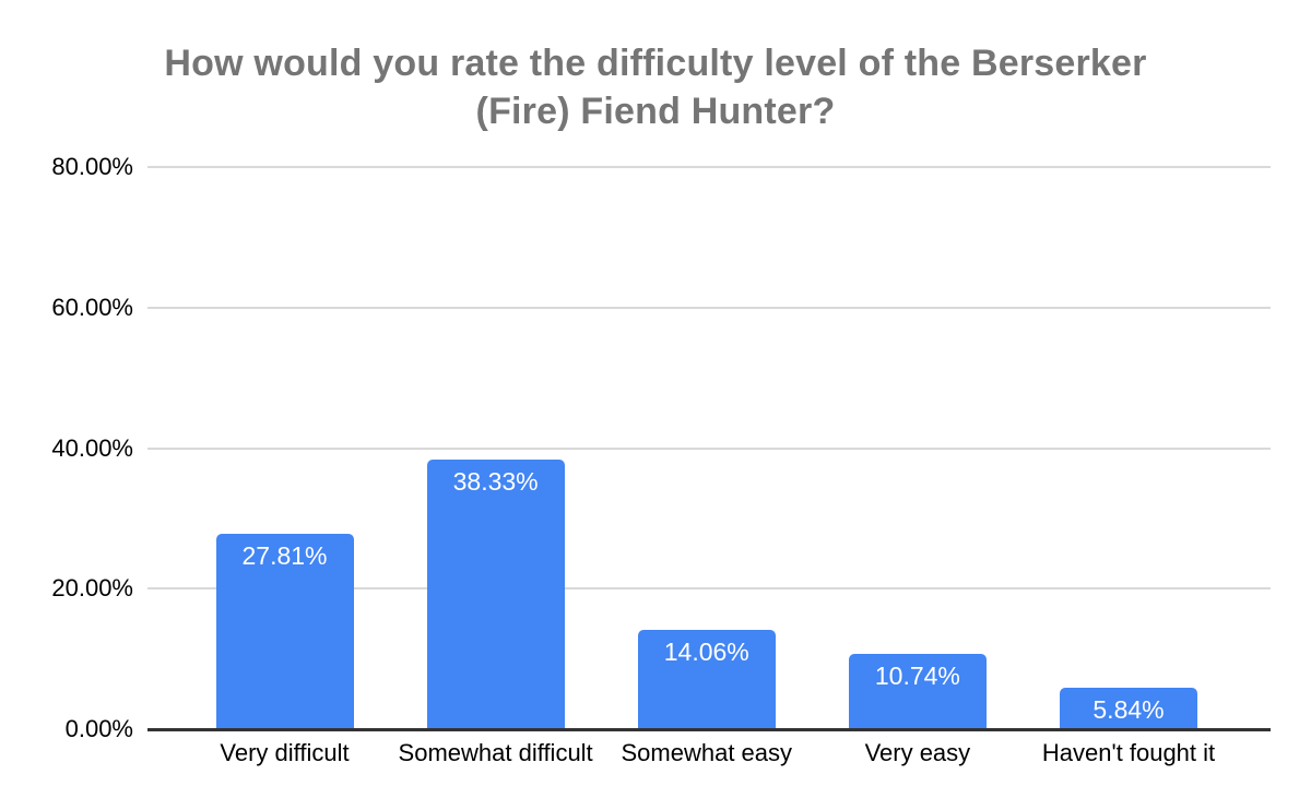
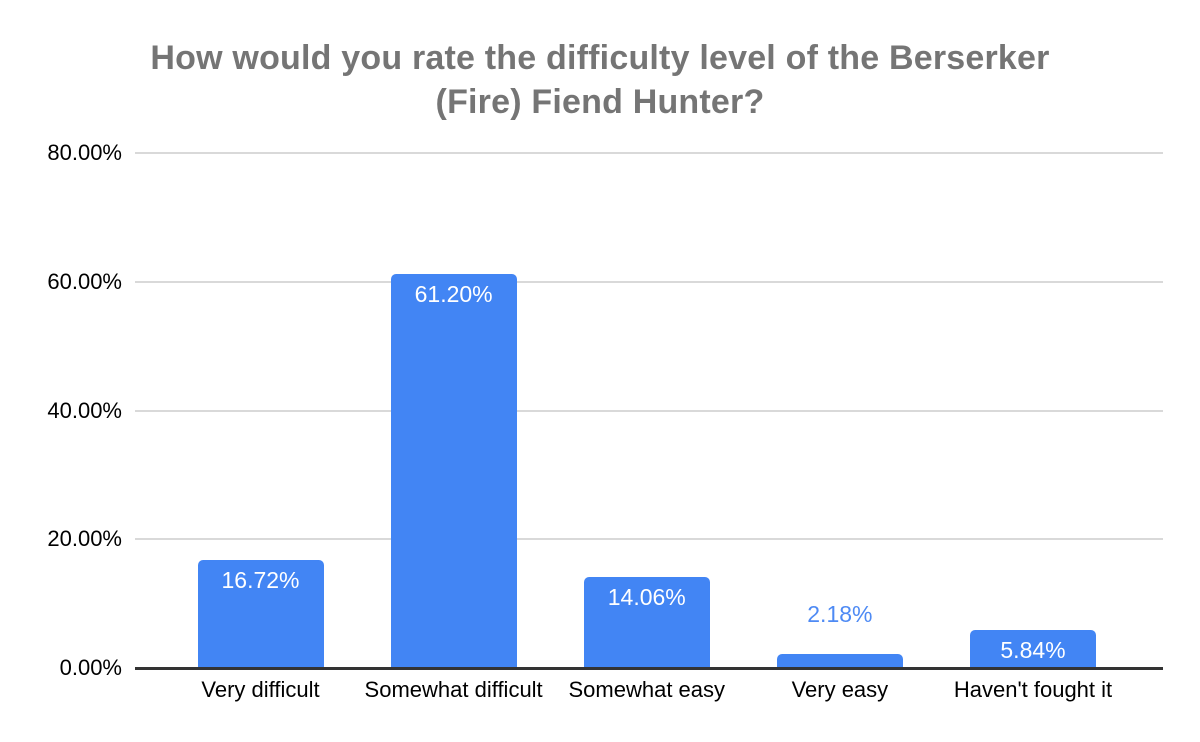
Very difficult: 27.81% -> 16.72%
Somewhat difficult: 38.33% -> 61.20%
Very easy: 10.74% -> 2.18%
